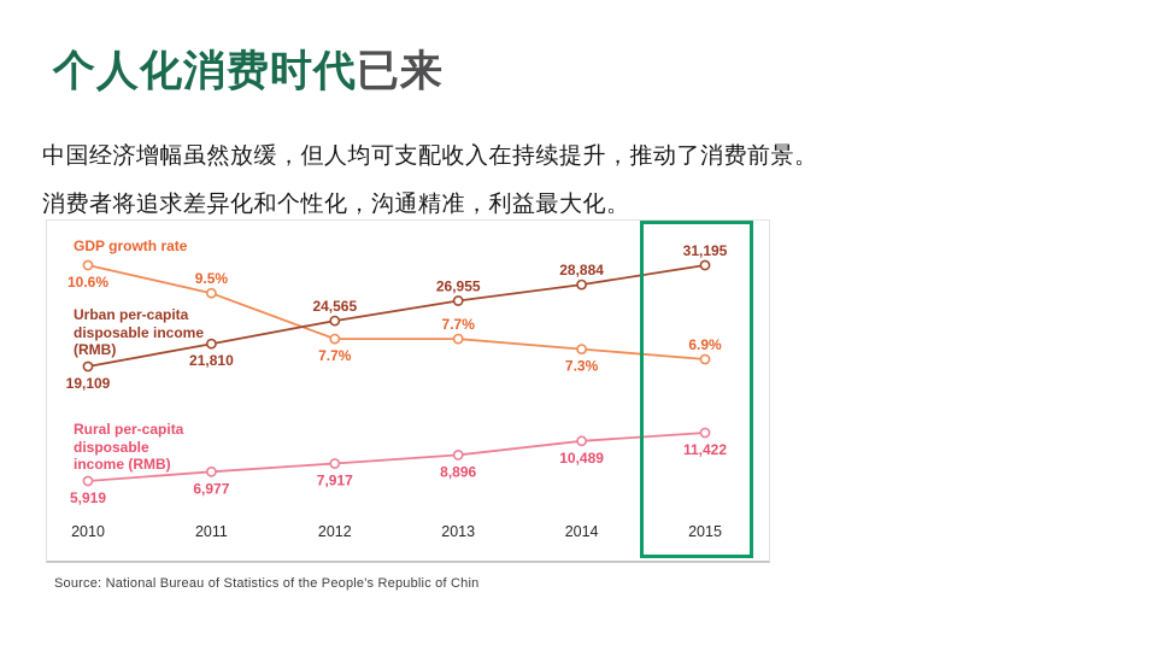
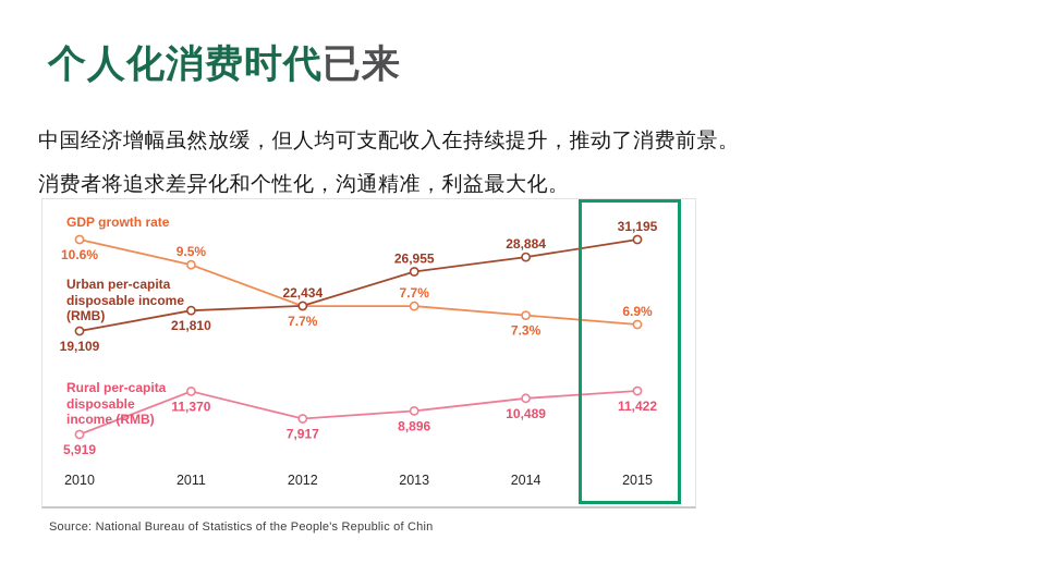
Rural per-capita disposable income (RMB)/2011: 6,977 -> 11,370
Urban per-capita disposable income (RMB)/2012: 24,565 -> 22,434
